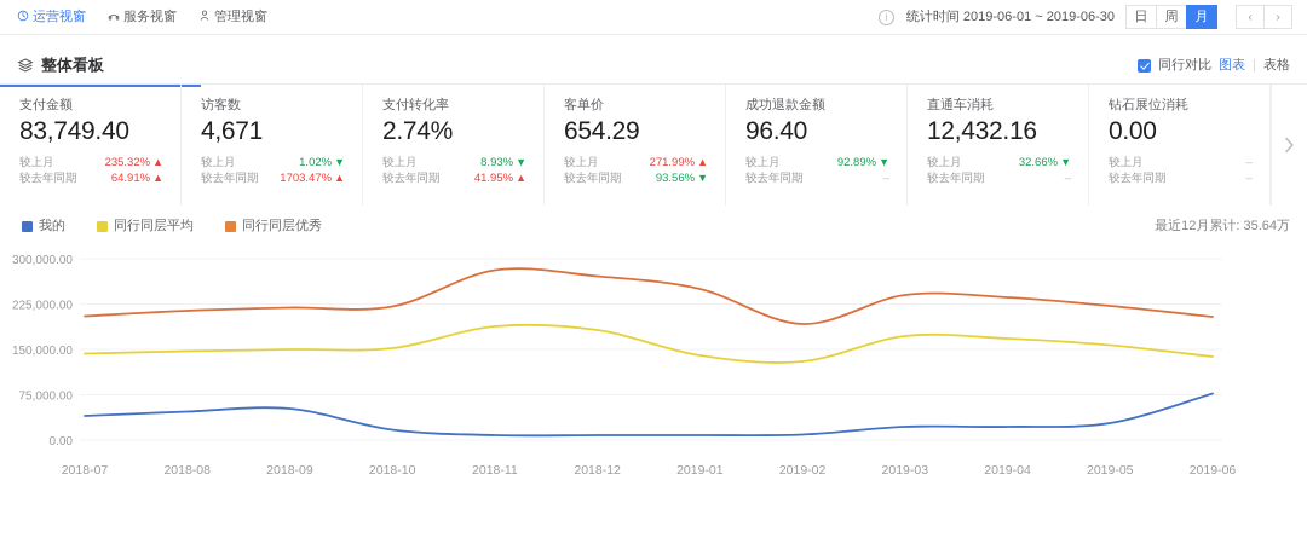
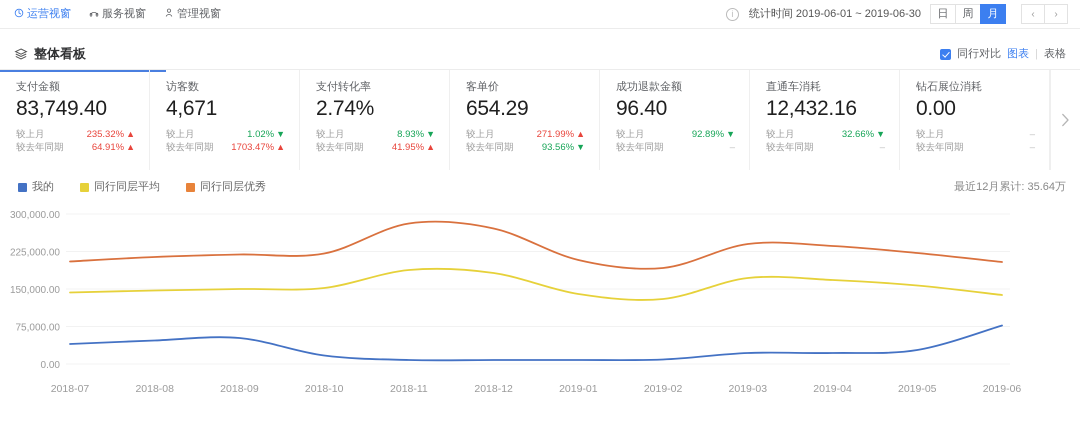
同行同层优秀/2019-01: 250000 -> 210000
